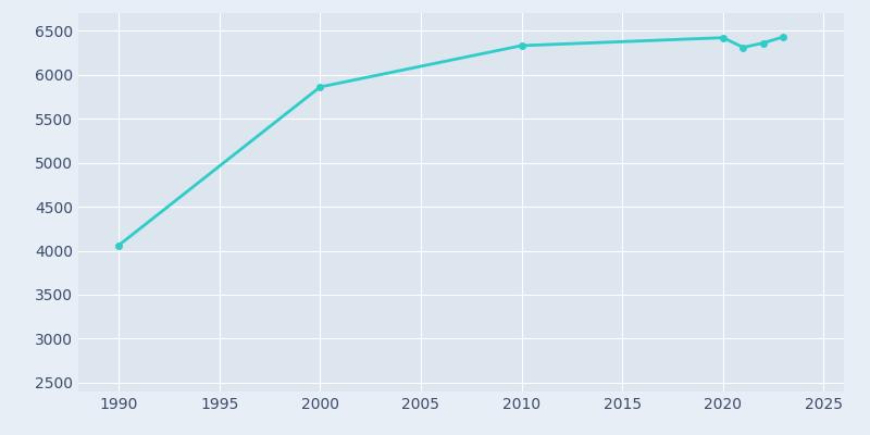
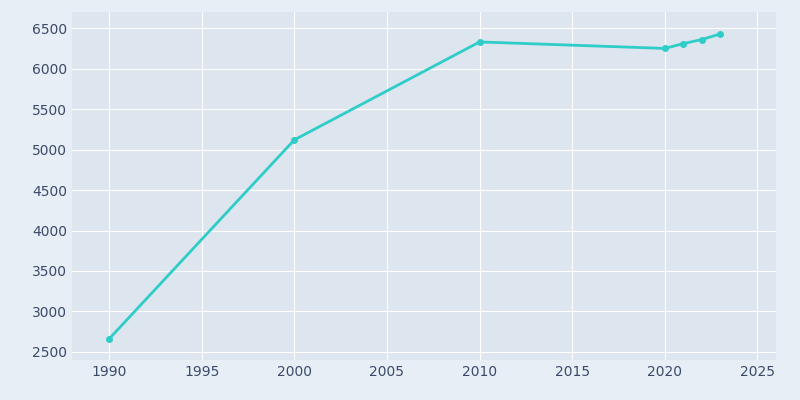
1990: 4060 -> 2660
2000: 5860 -> 5120
2020: 6420 -> 6250
